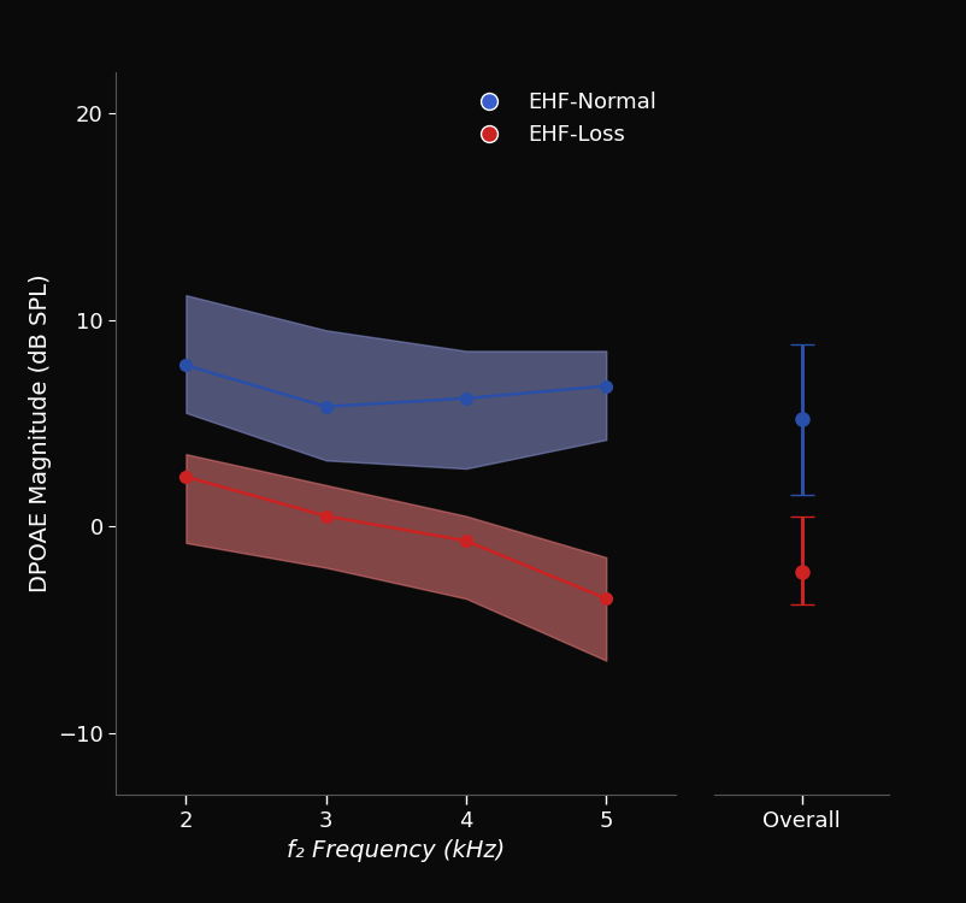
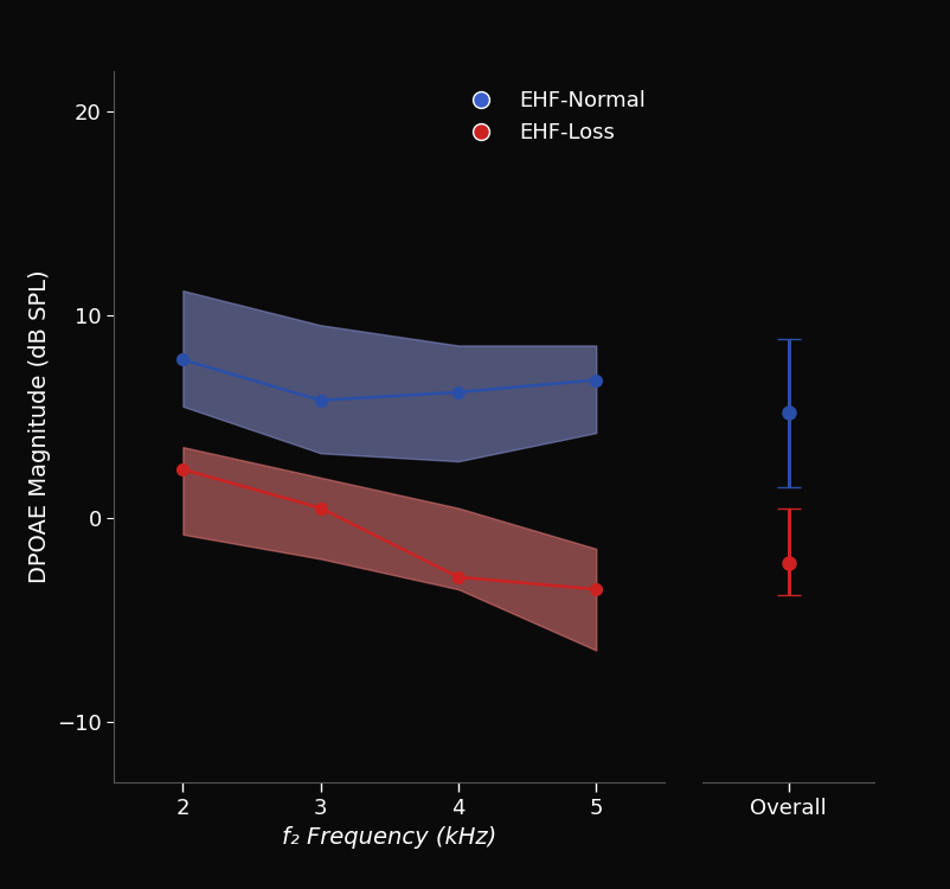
EHF-Loss/4: -0.7 -> -2.9
